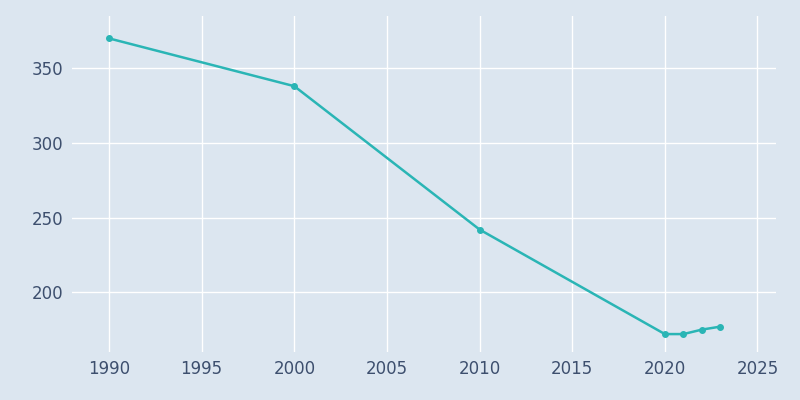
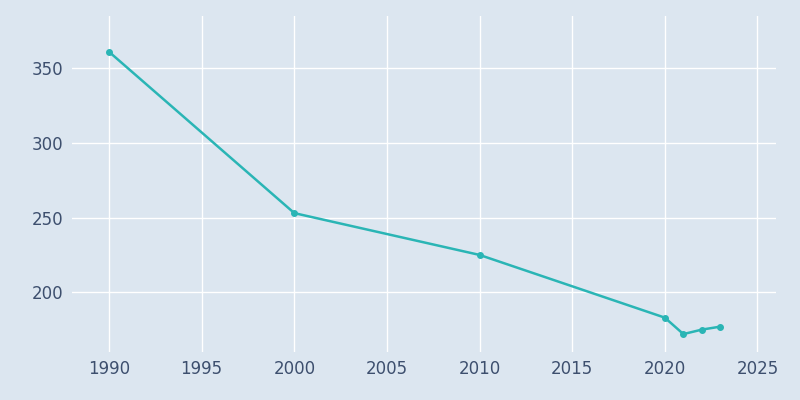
1990: 370 -> 361
2000: 338 -> 253
2010: 242 -> 225
2020: 172 -> 183
